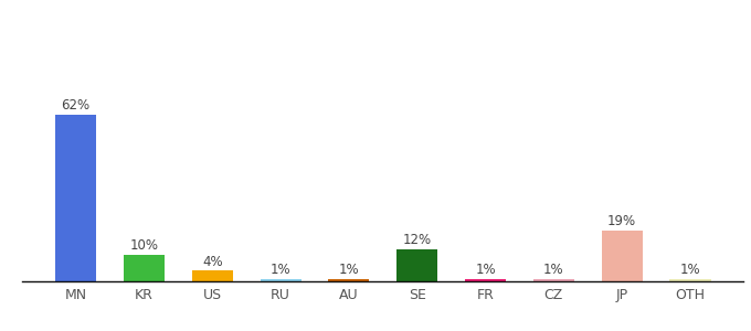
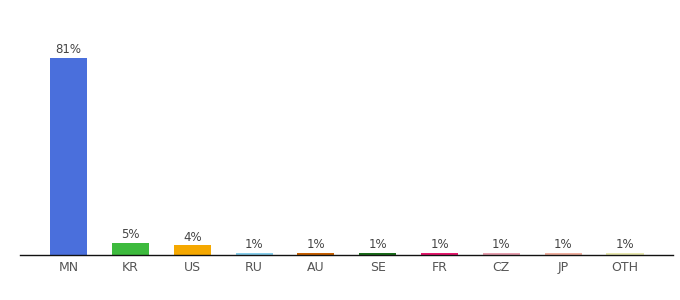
MN: 62% -> 81%
KR: 10% -> 5%
SE: 12% -> 1%
JP: 19% -> 1%
